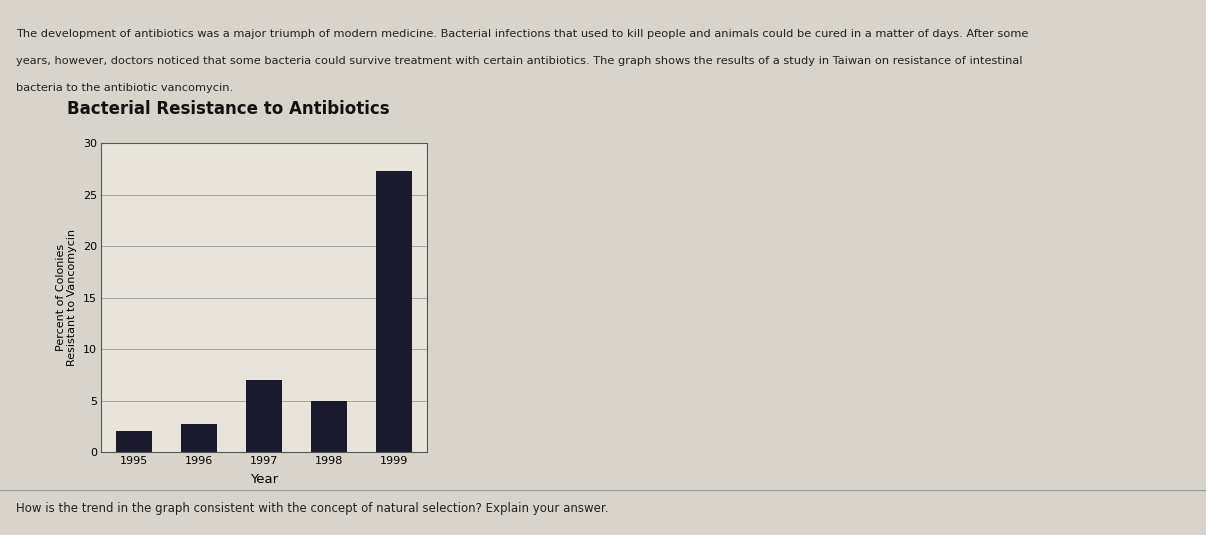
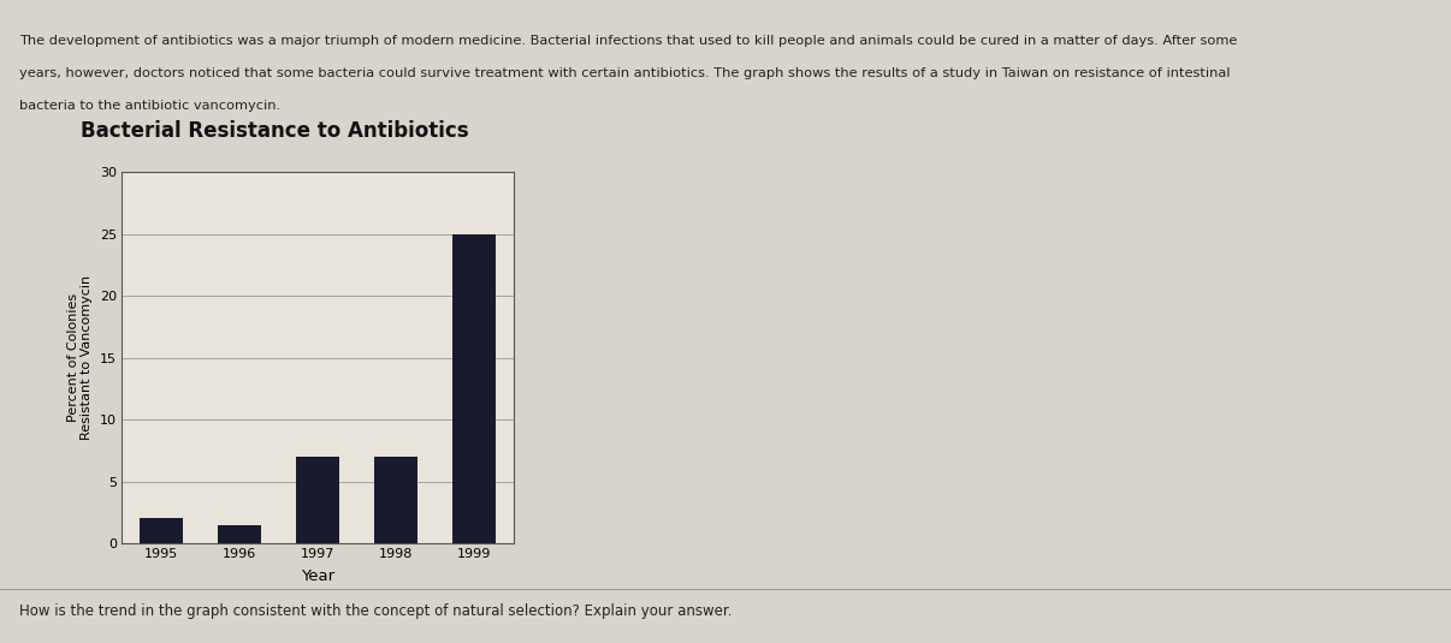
1996: 2.7 -> 1.5
1998: 5.0 -> 7.0
1999: 27.3 -> 25.0
